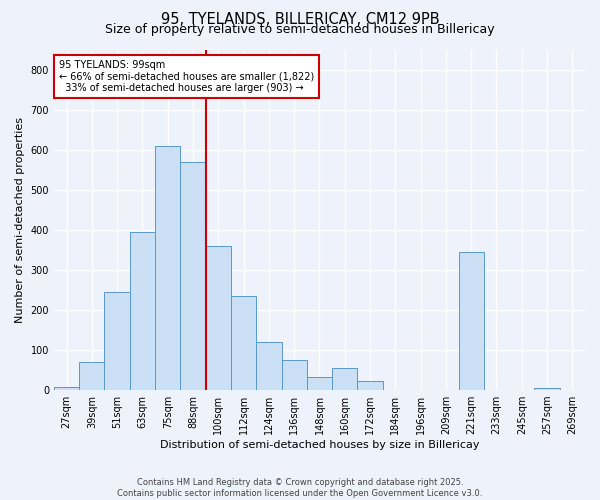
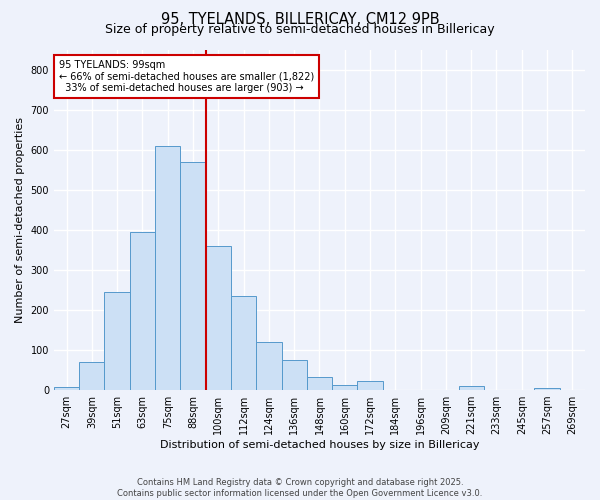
160sqm: 55 -> 13
221sqm: 345 -> 10
